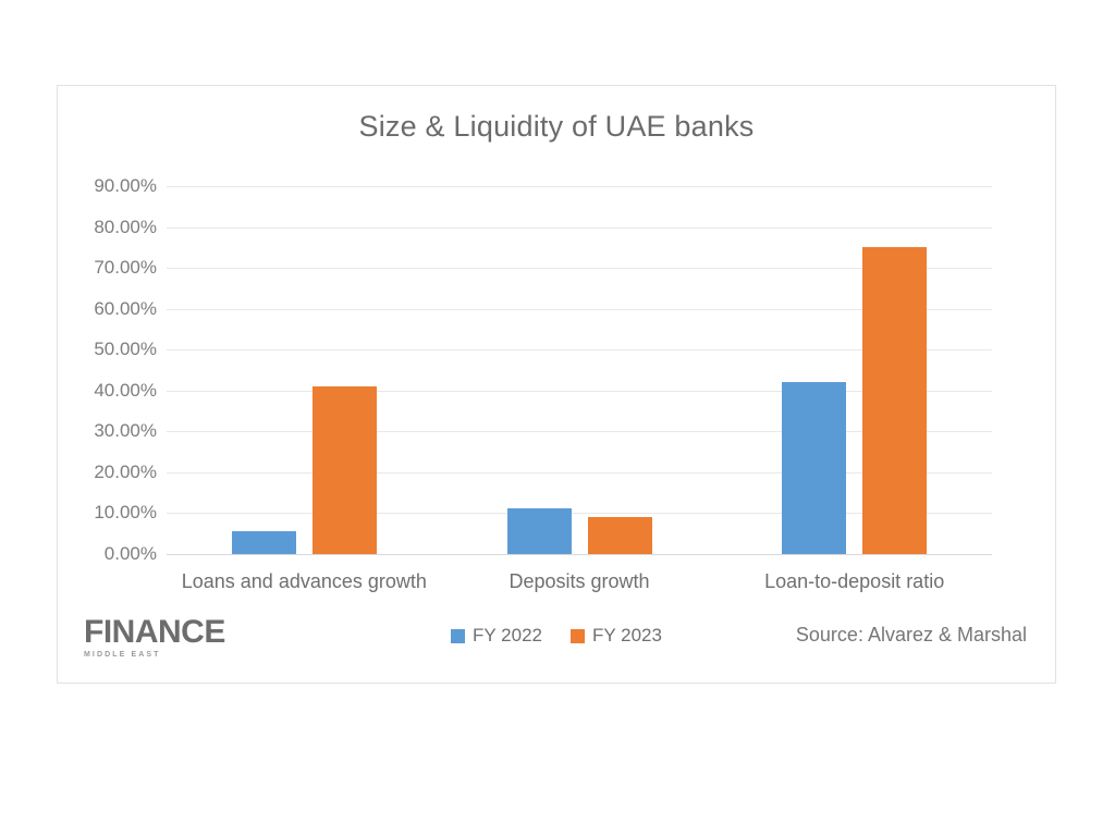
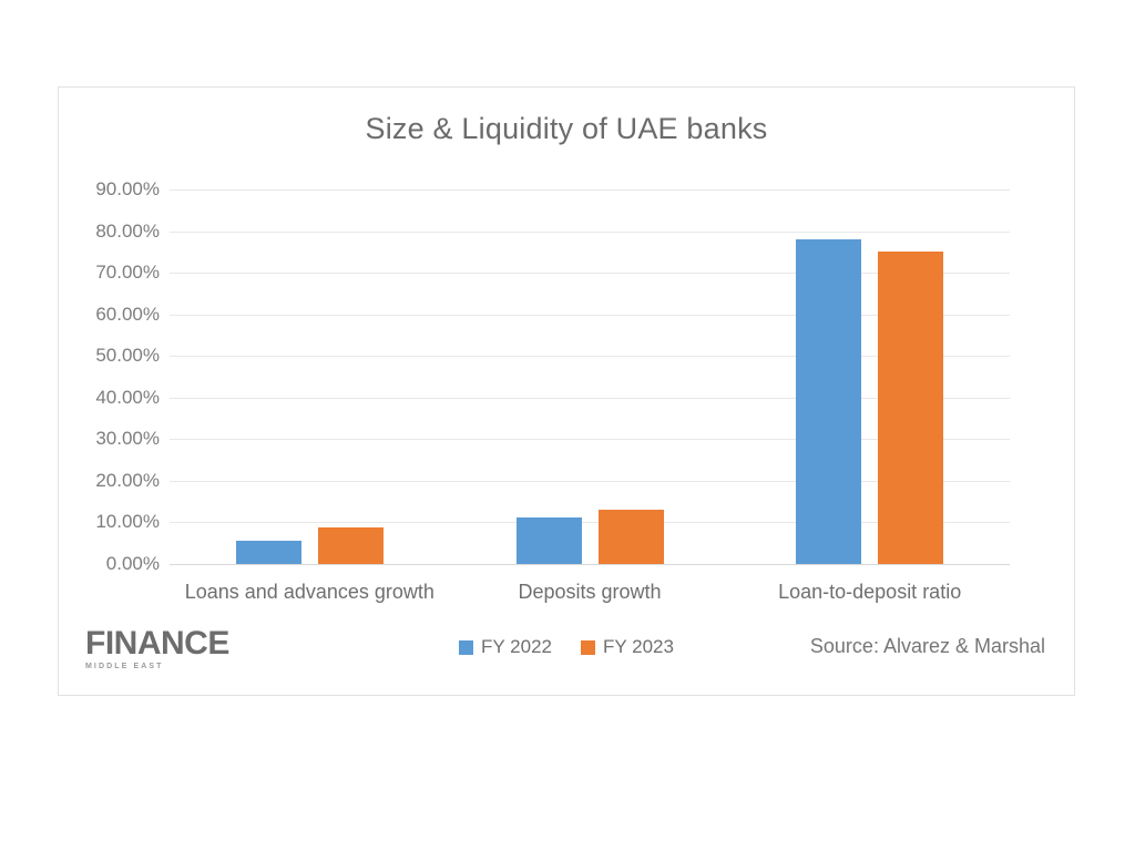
FY 2023/Loans and advances growth: 41% -> 9%
FY 2023/Deposits growth: 9% -> 13%
FY 2022/Loan-to-deposit ratio: 42% -> 78%
